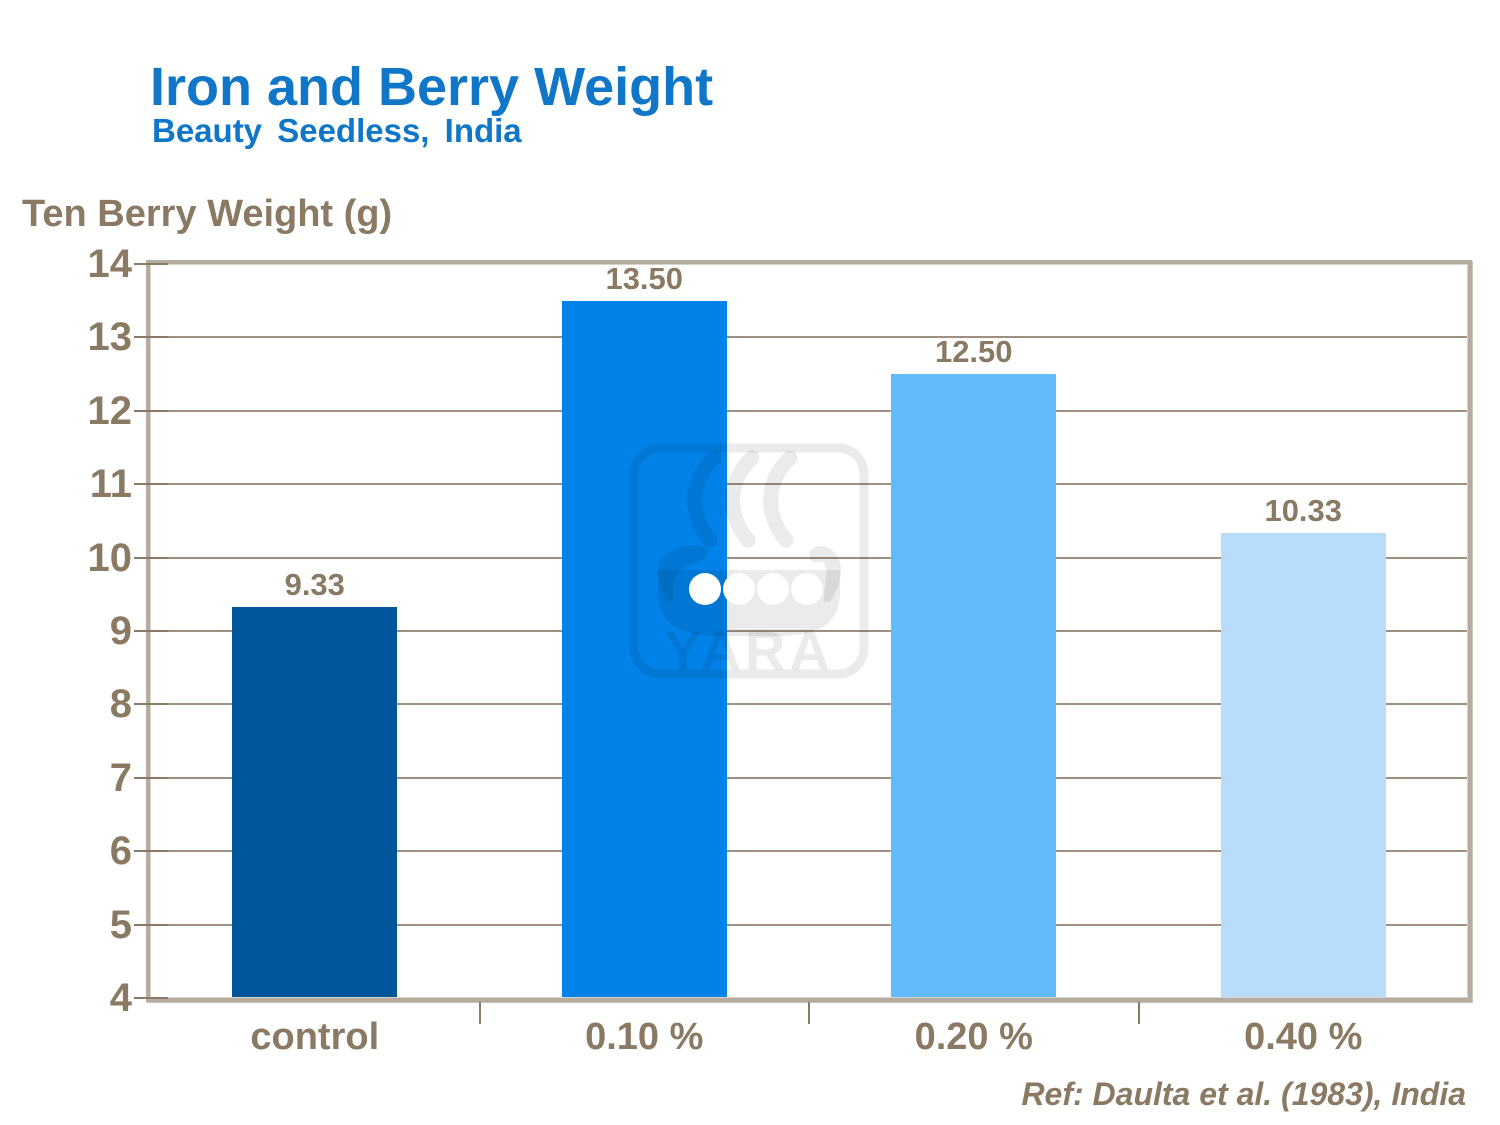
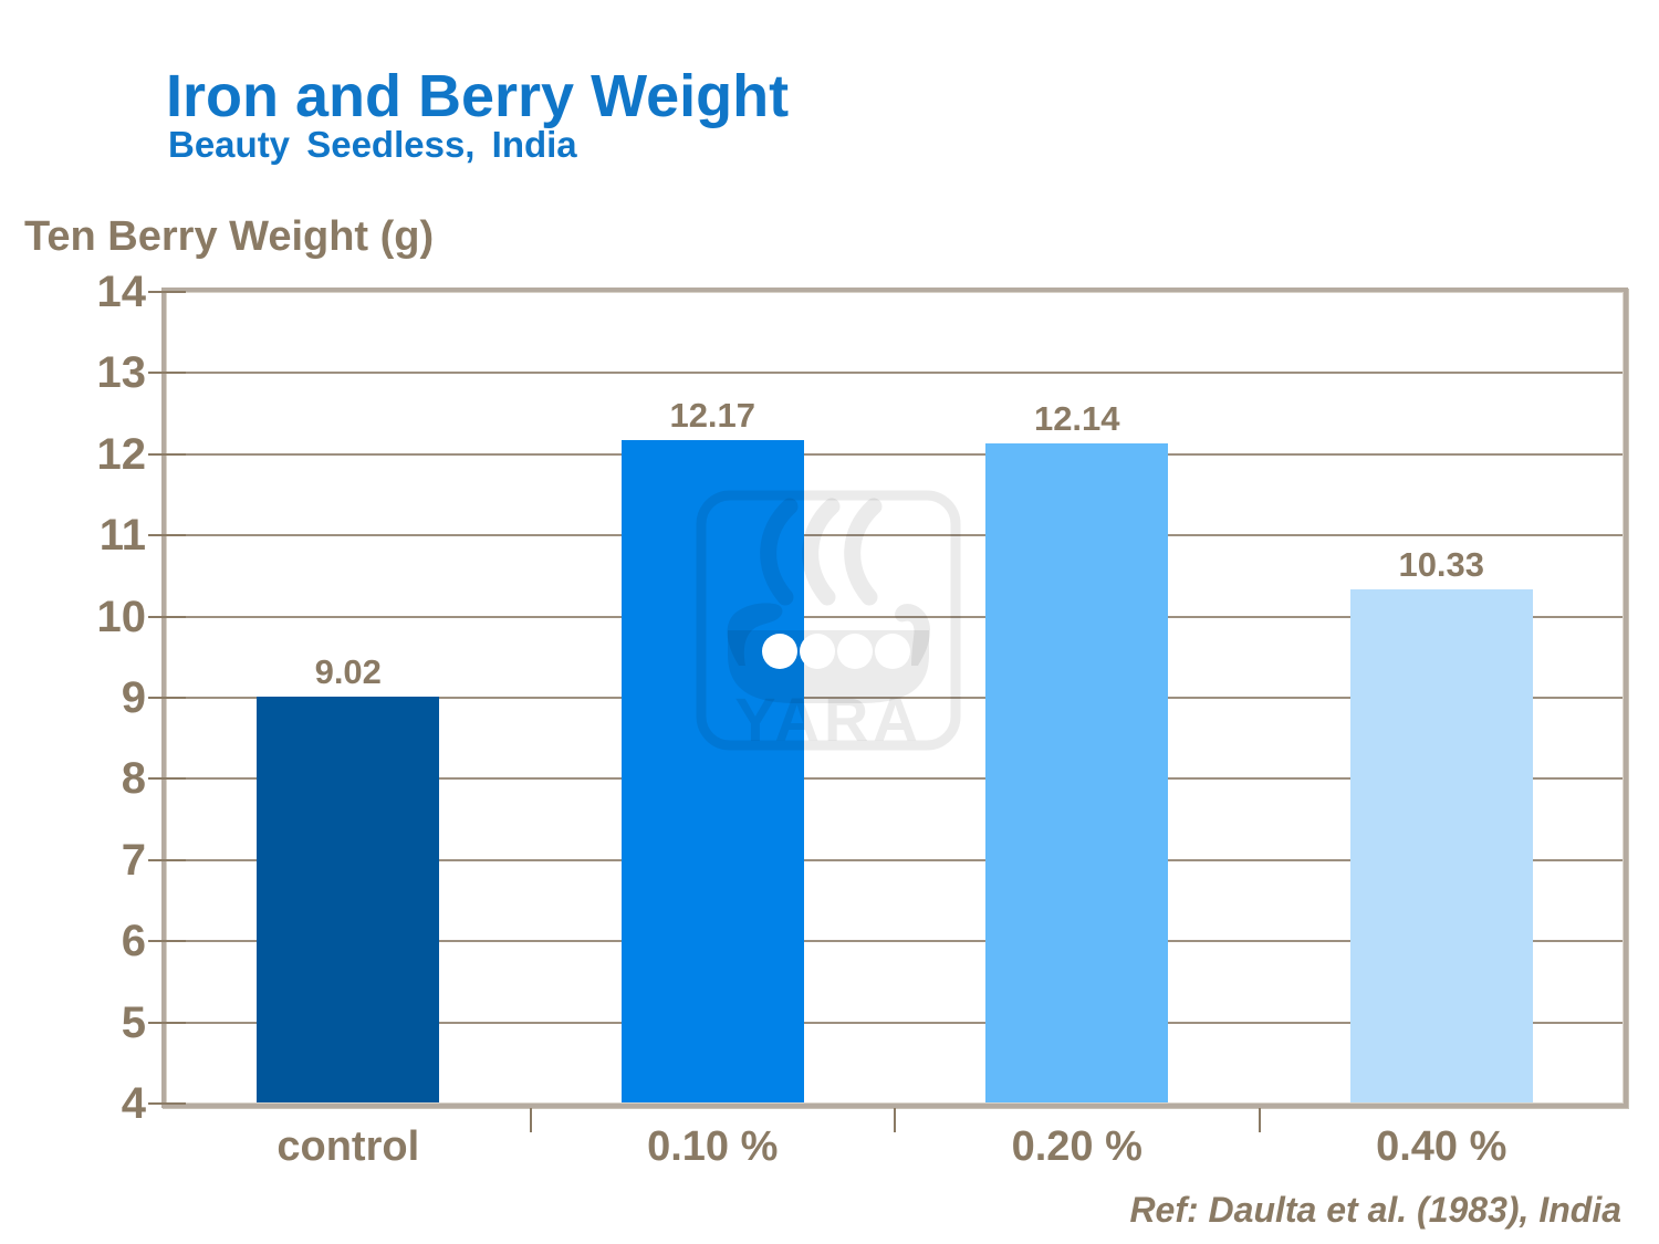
control: 9.33 -> 9.02
0.10 %: 13.50 -> 12.17
0.20 %: 12.50 -> 12.14
